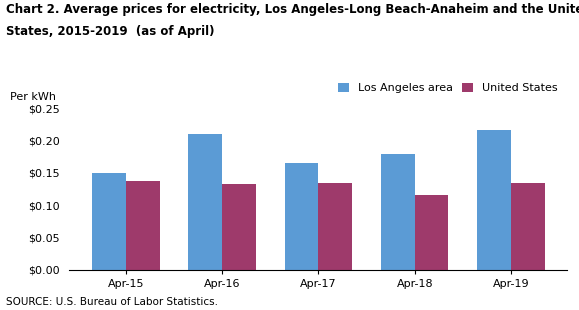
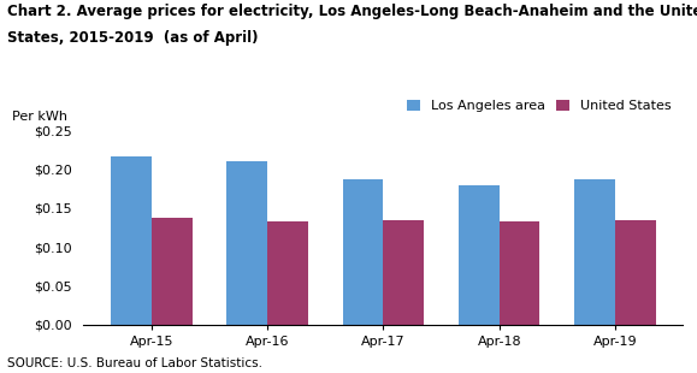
Los Angeles area/Apr-15: $0.150 -> $0.217
Los Angeles area/Apr-17: $0.166 -> $0.187
United States/Apr-18: $0.116 -> $0.133
Los Angeles area/Apr-19: $0.216 -> $0.187
